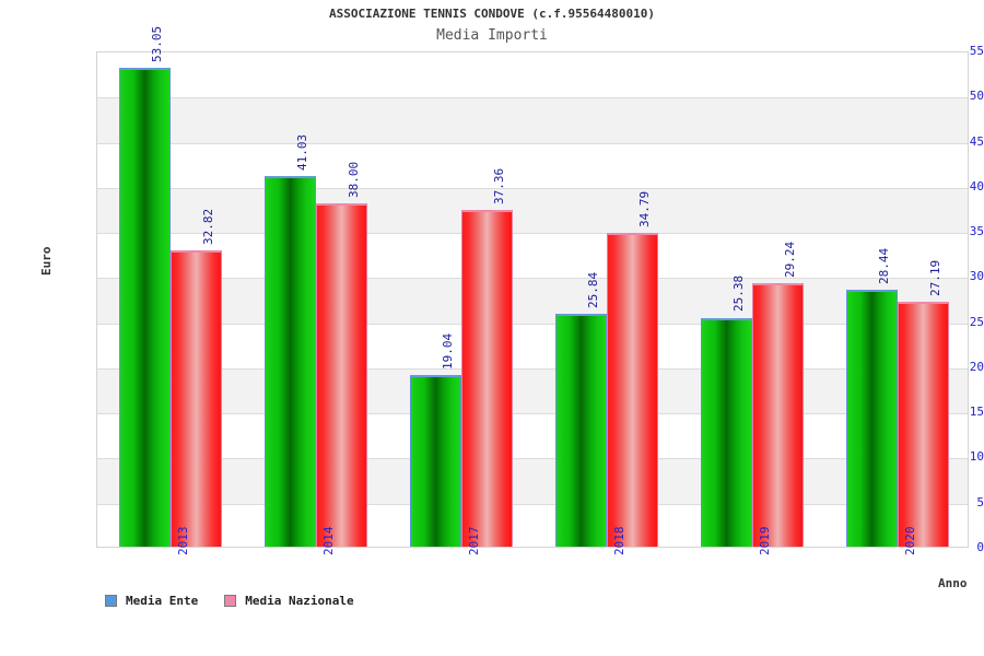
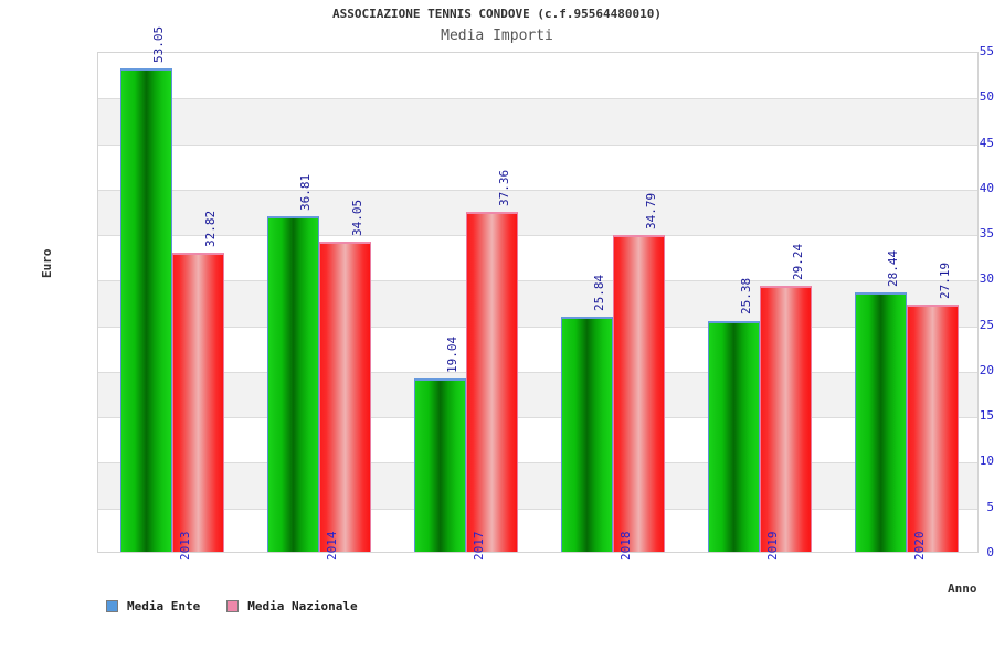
Media Ente/2014: 41.03 -> 36.81
Media Nazionale/2014: 38.00 -> 34.05
